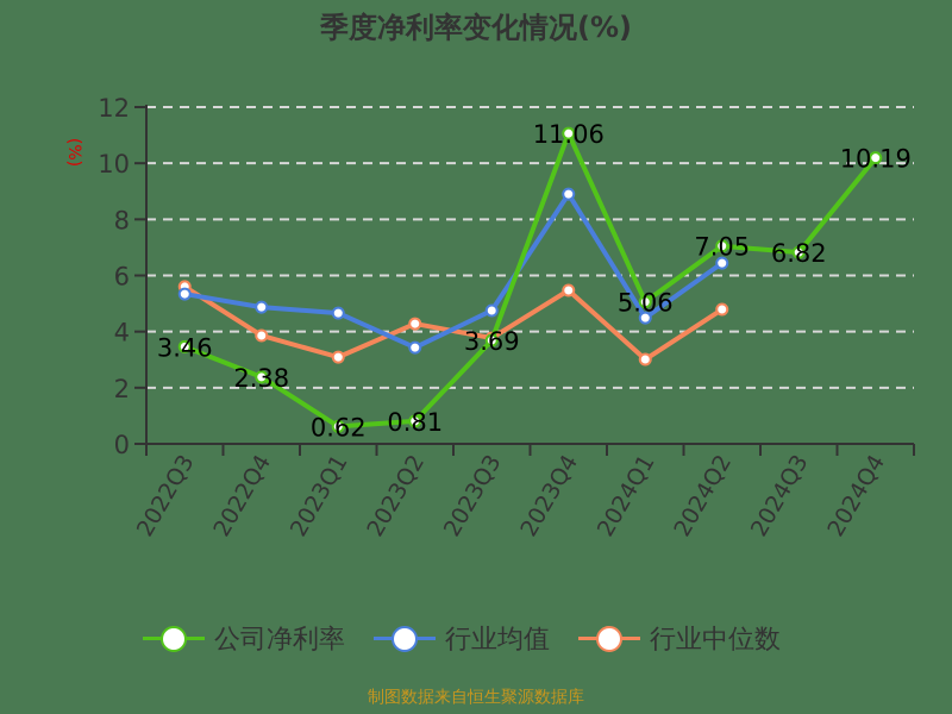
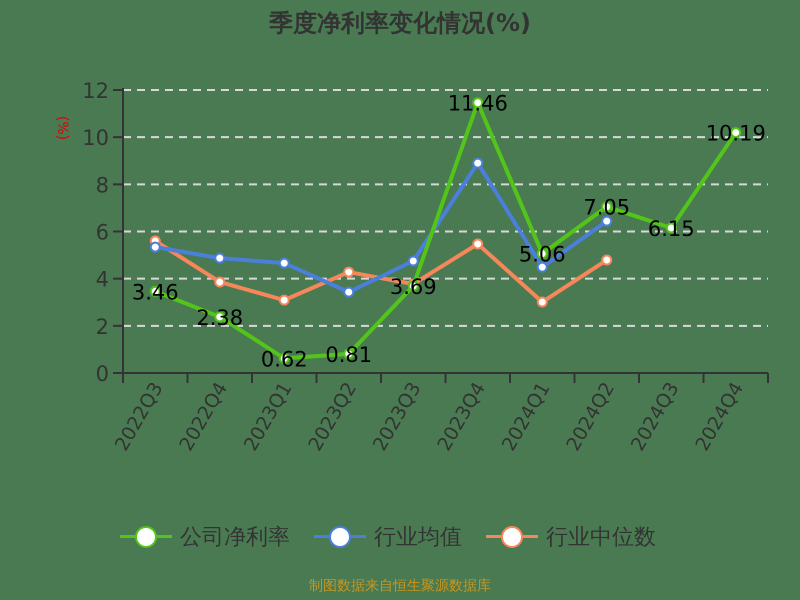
公司净利率/2023Q4: 11.06 -> 11.46
公司净利率/2024Q3: 6.82 -> 6.15
